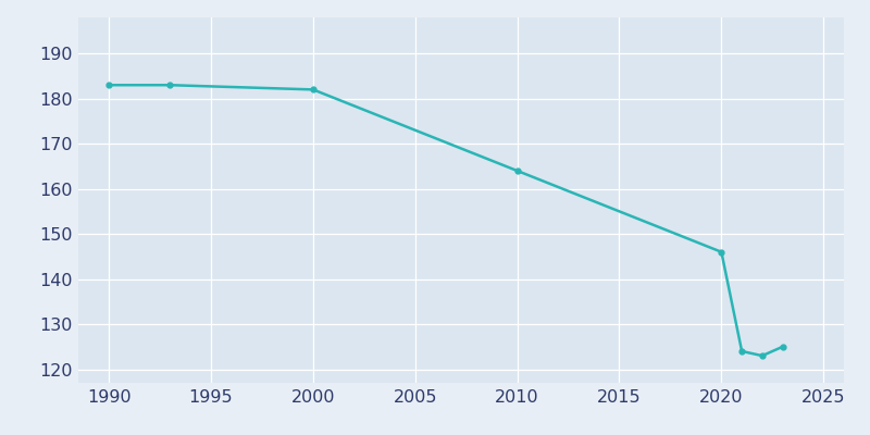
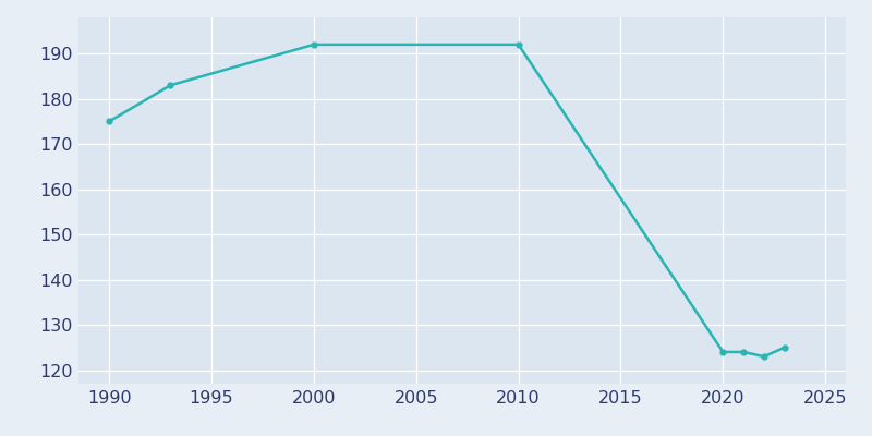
1990: 183 -> 175
2000: 182 -> 192
2010: 164 -> 192
2020: 146 -> 124
